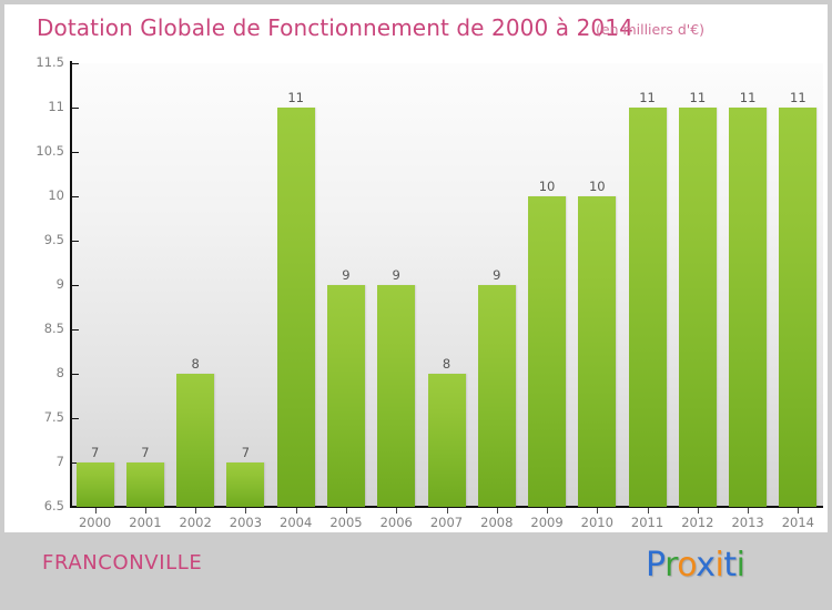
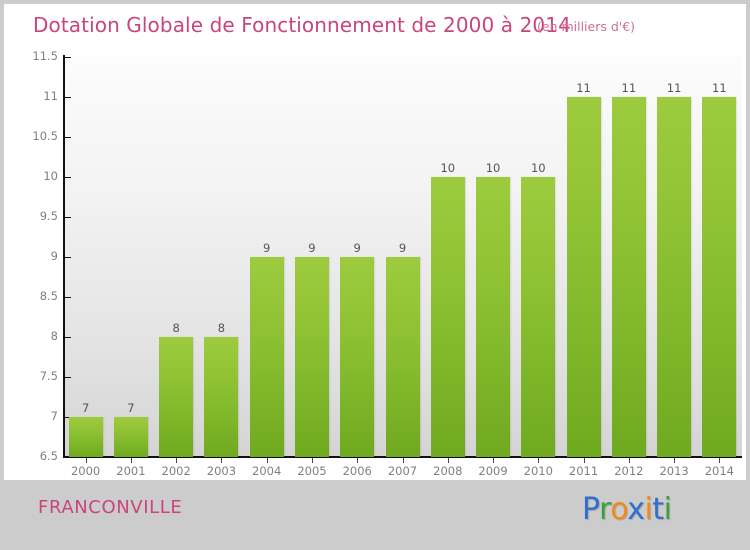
2003: 7 -> 8
2004: 11 -> 9
2007: 8 -> 9
2008: 9 -> 10
